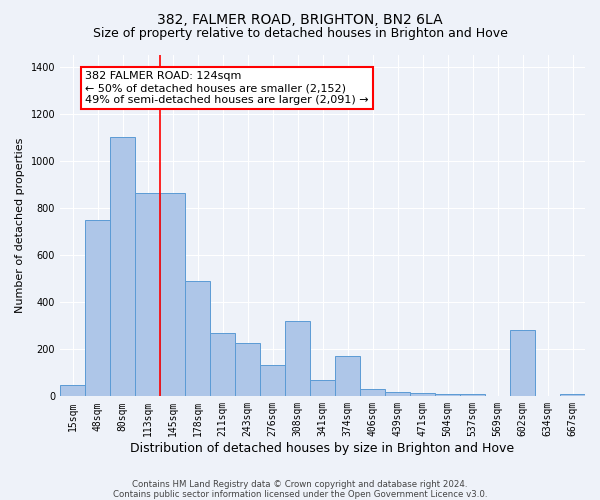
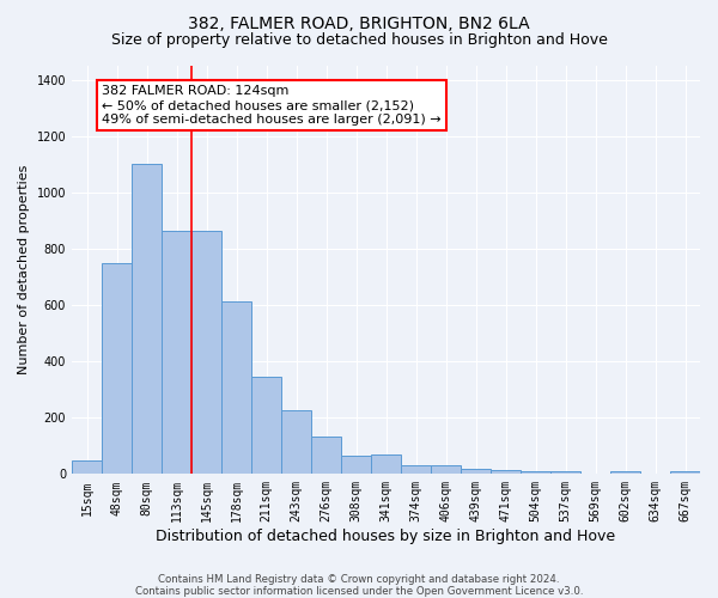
178sqm: 490 -> 615
211sqm: 270 -> 345
308sqm: 320 -> 65
374sqm: 170 -> 30
602sqm: 280 -> 10
